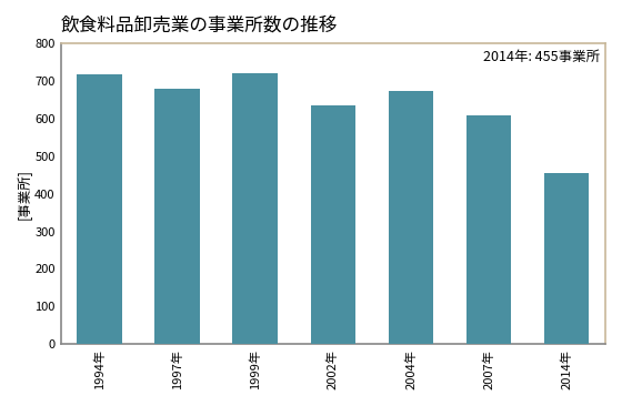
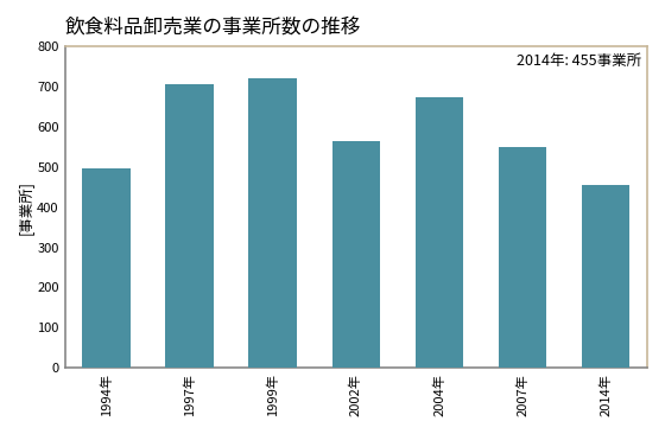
1994年: 718 -> 495
1997年: 678 -> 705
2002年: 635 -> 565
2007年: 609 -> 550
